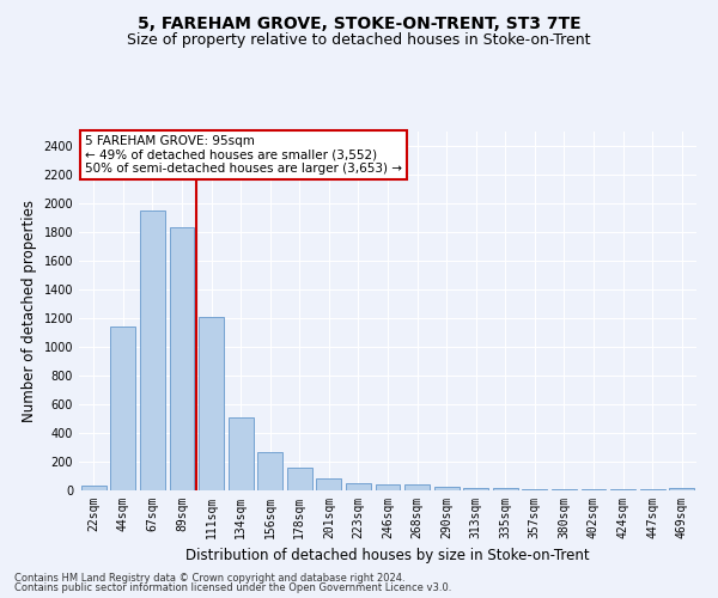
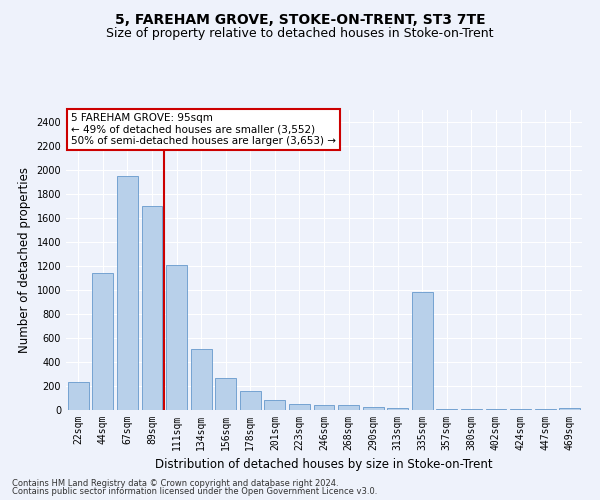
22sqm: 30 -> 230
89sqm: 1840 -> 1700
335sqm: 10 -> 980
